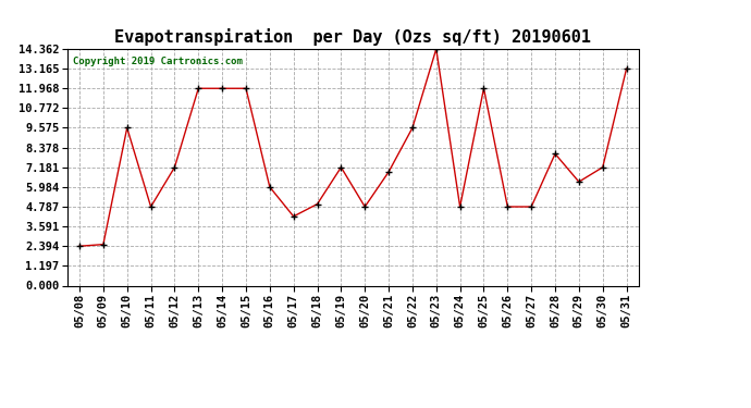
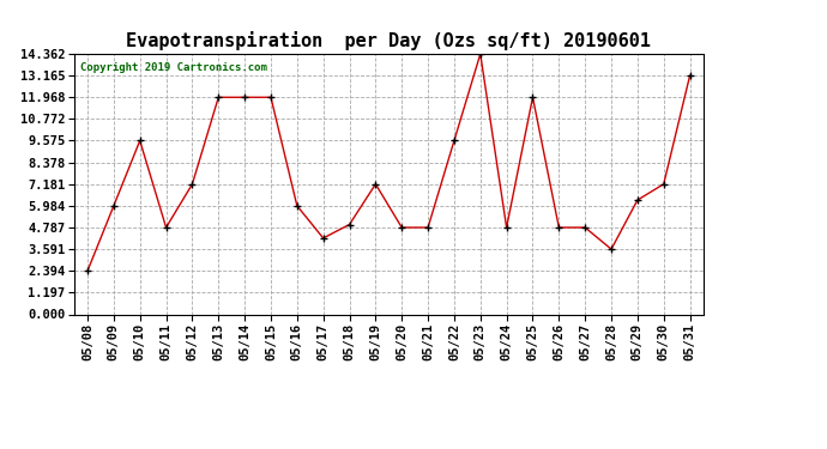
05/09: 2.5 -> 6.0
05/21: 6.9 -> 4.8
05/28: 8.0 -> 3.6
